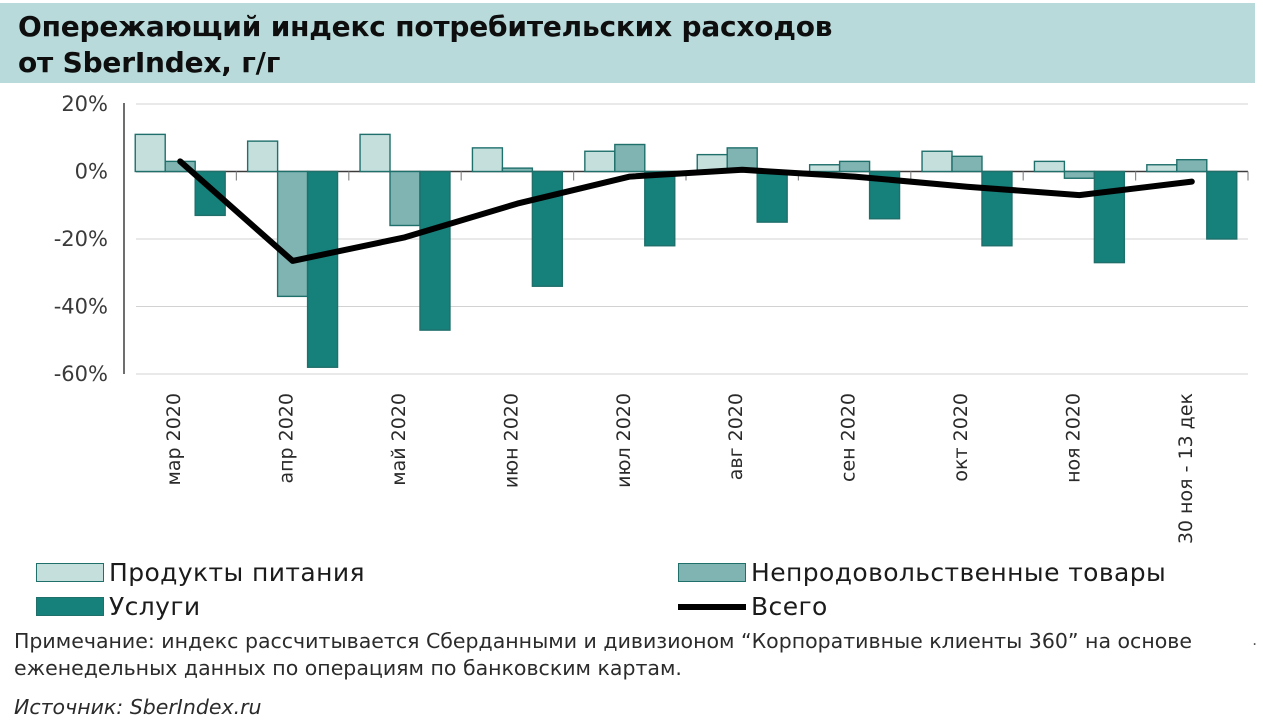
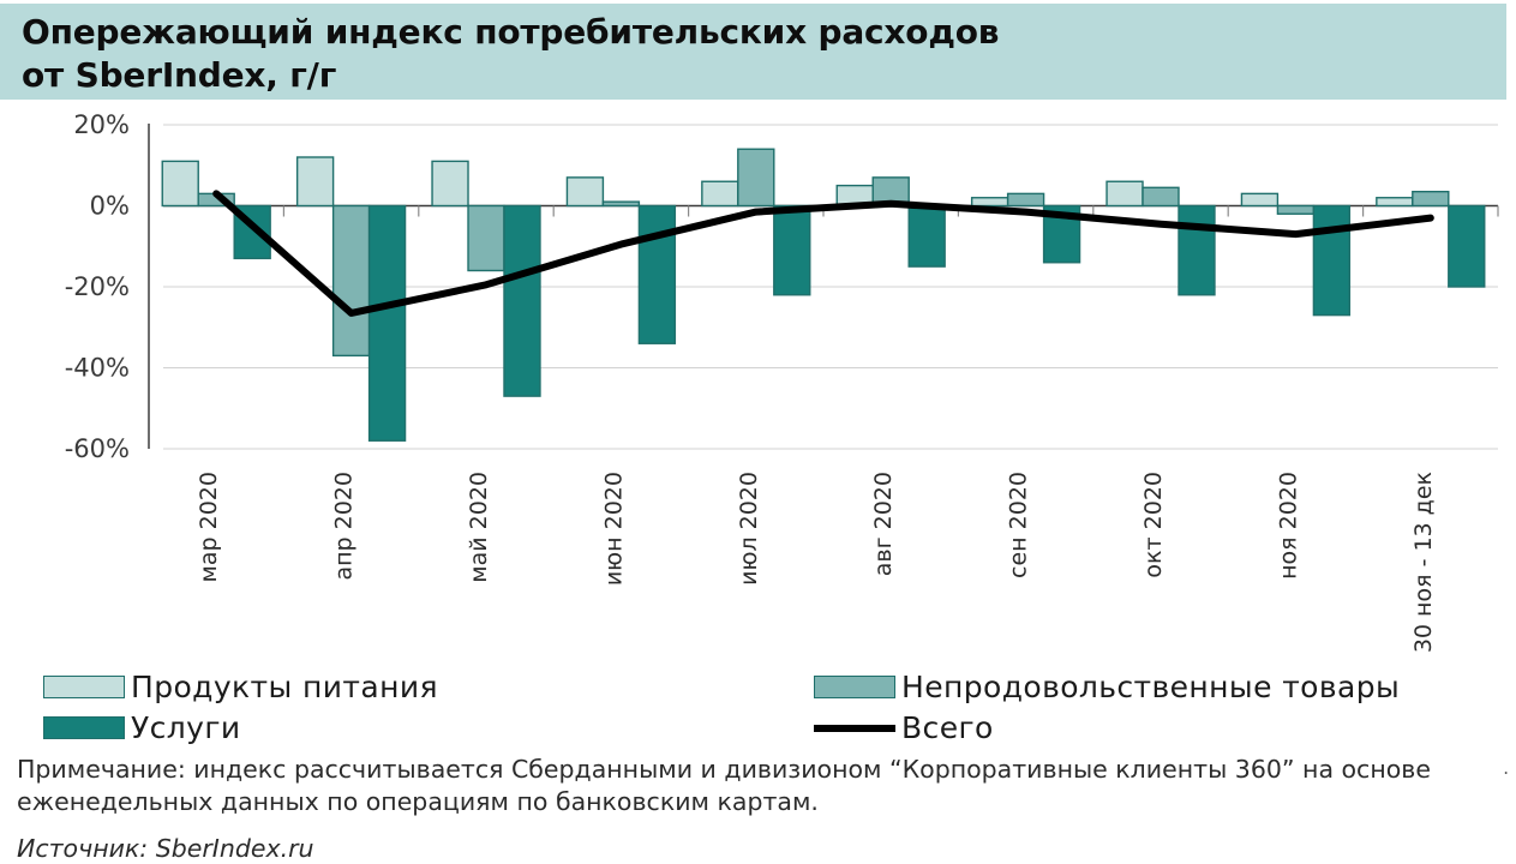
Продукты питания/апр 2020: 9% -> 12%
Непродовольственные товары/июл 2020: 8% -> 14%
